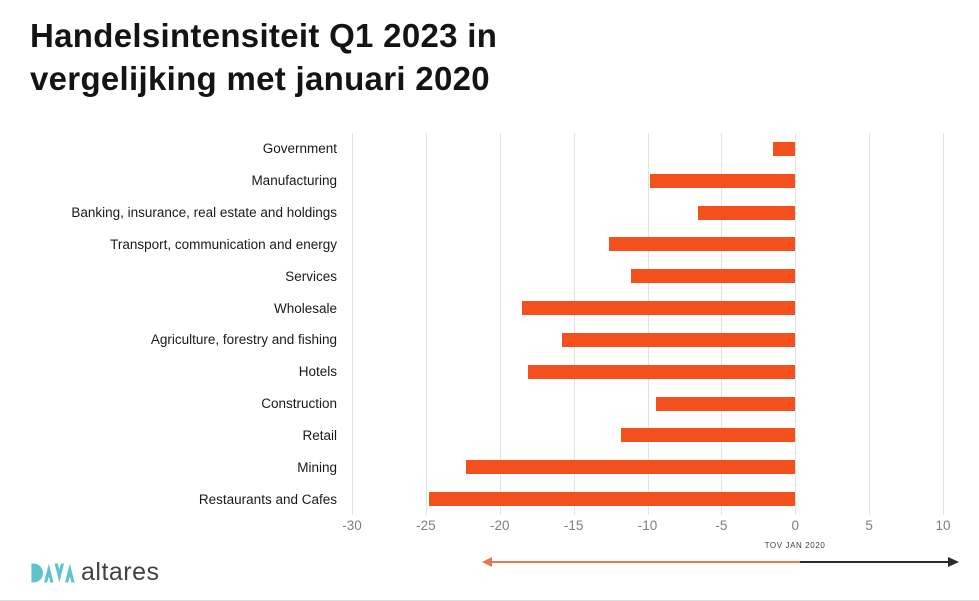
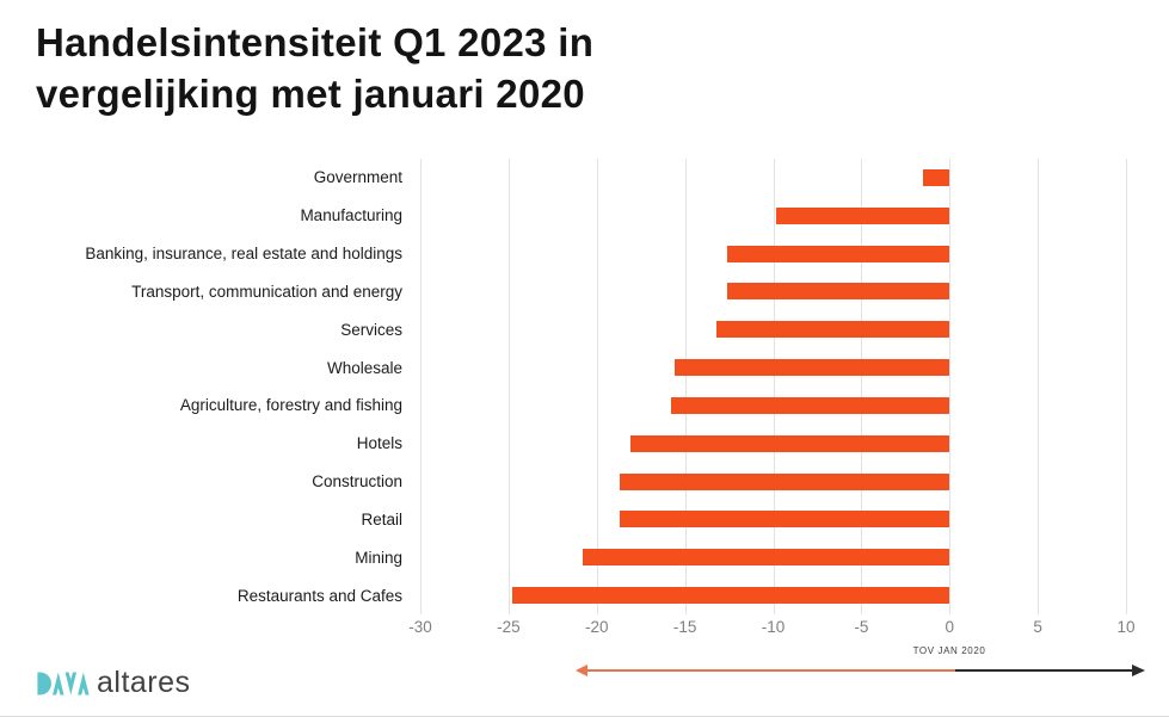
Banking, insurance, real estate and holdings: -6.6 -> -12.6
Services: -11.1 -> -13.2
Wholesale: -18.5 -> -15.6
Construction: -9.4 -> -18.7
Retail: -11.8 -> -18.7
Mining: -22.3 -> -20.8
